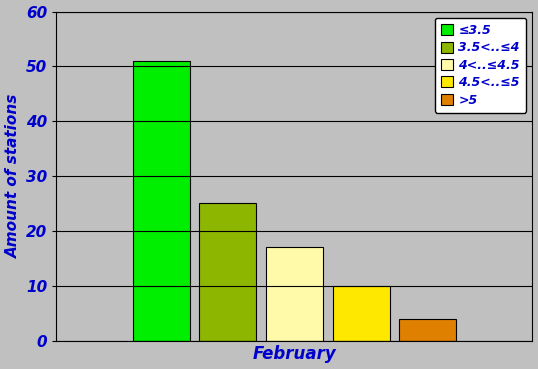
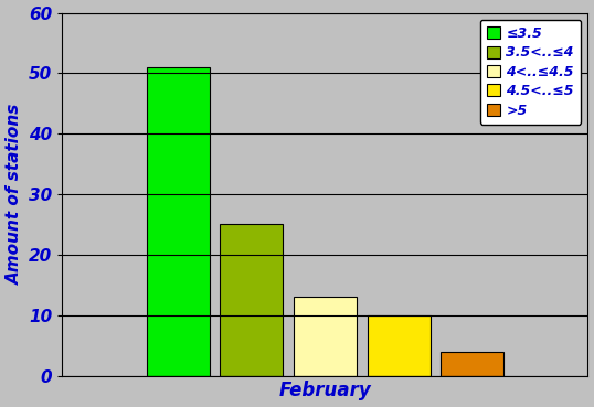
February: 17 -> 13
